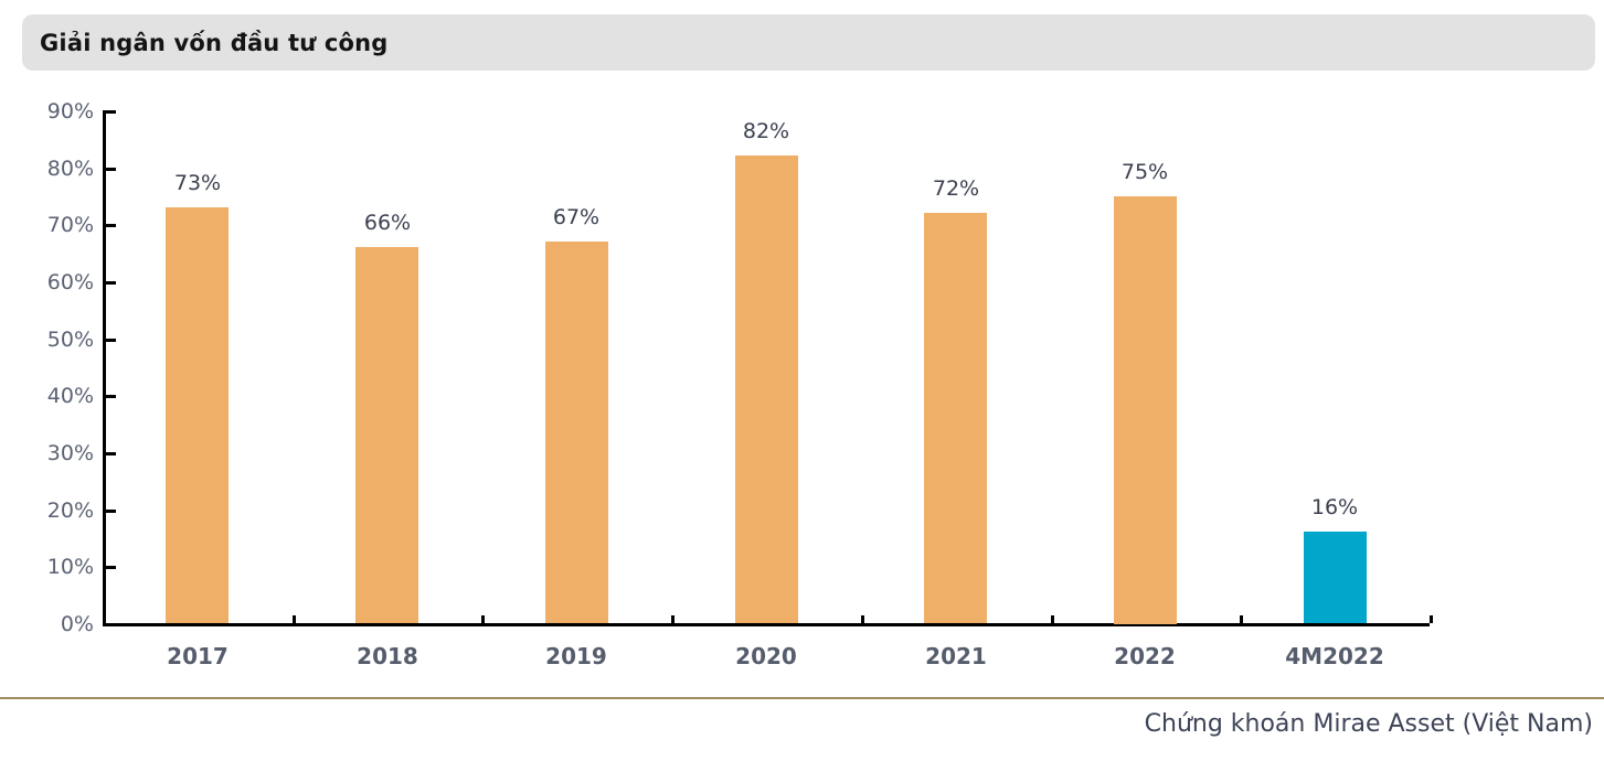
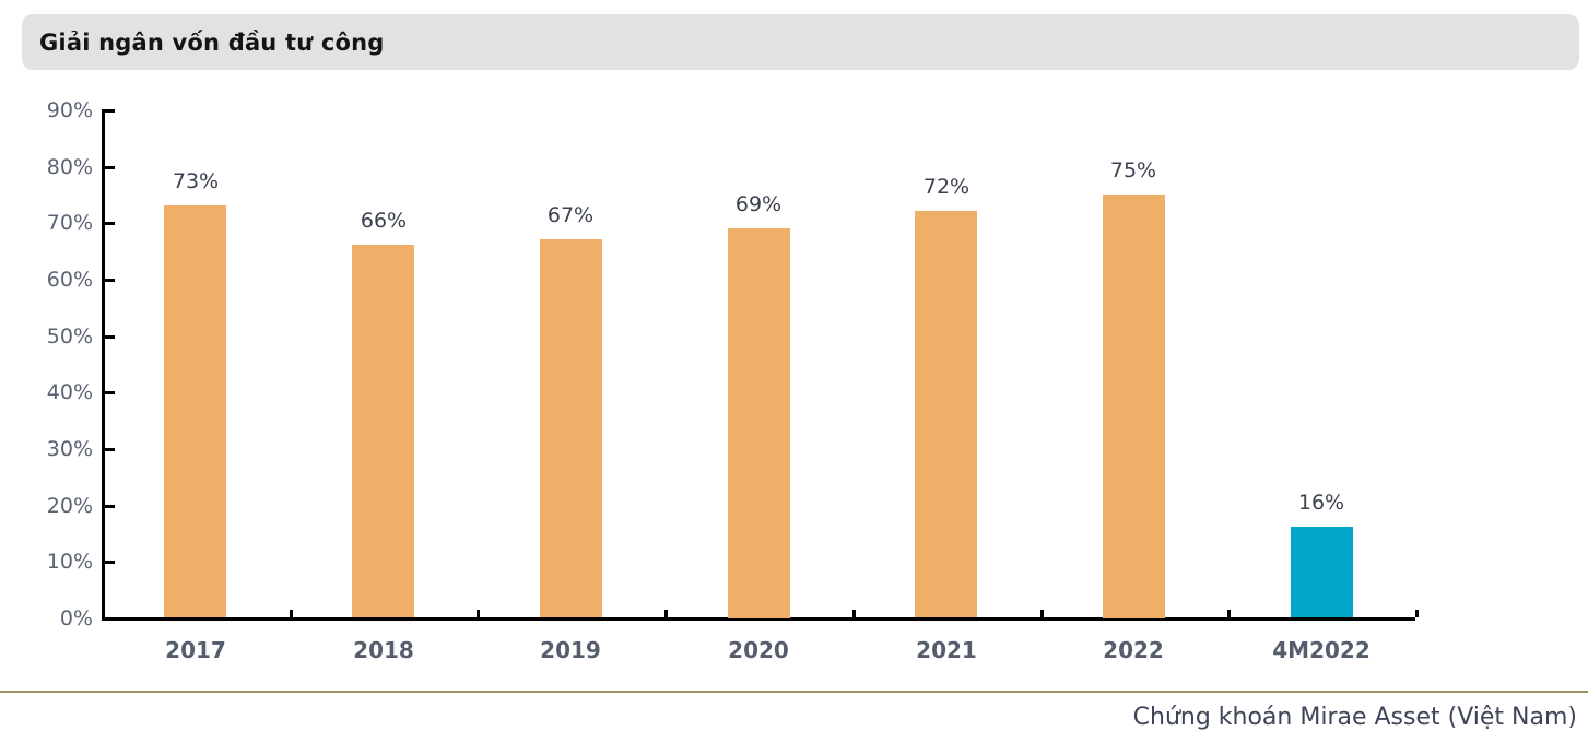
2020: 82% -> 69%
